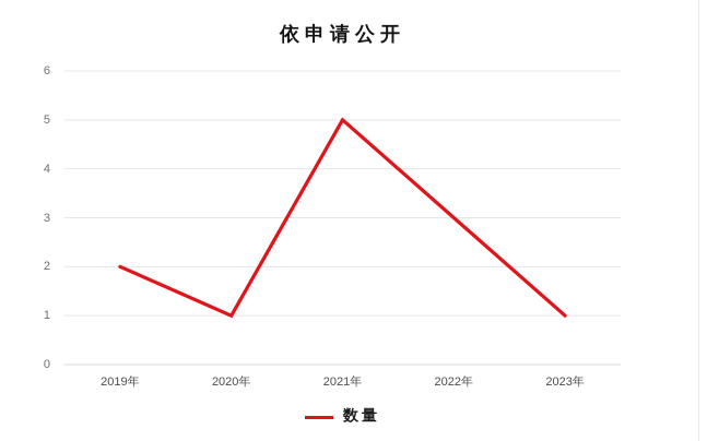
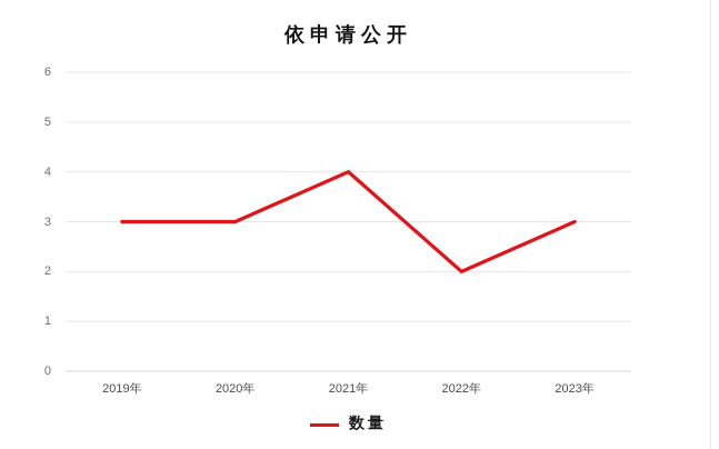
2019年: 2 -> 3
2020年: 1 -> 3
2021年: 5 -> 4
2022年: 3 -> 2
2023年: 1 -> 3
